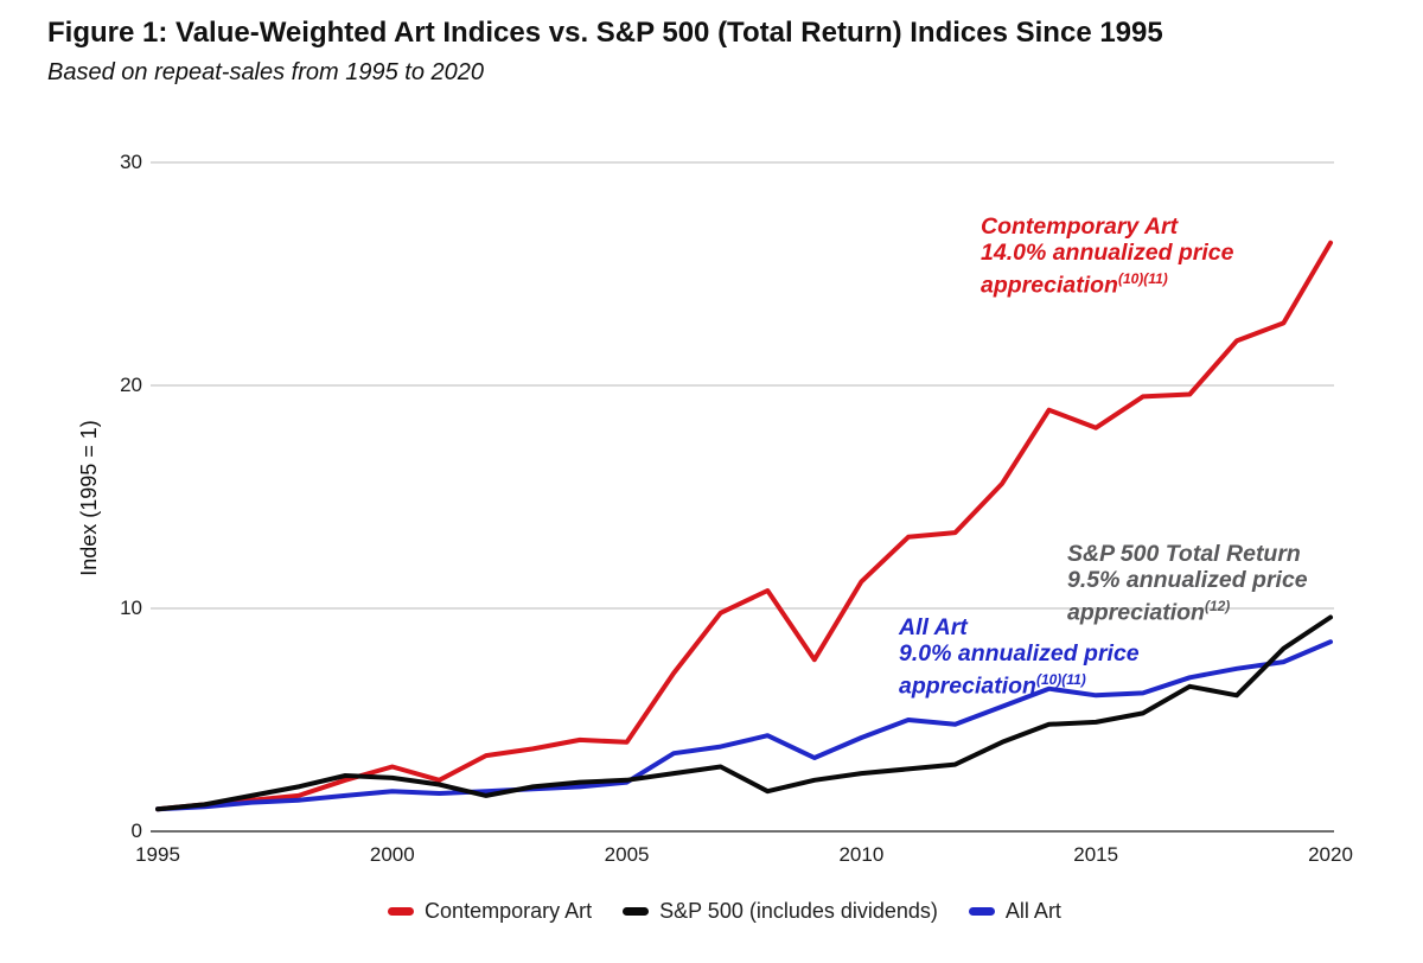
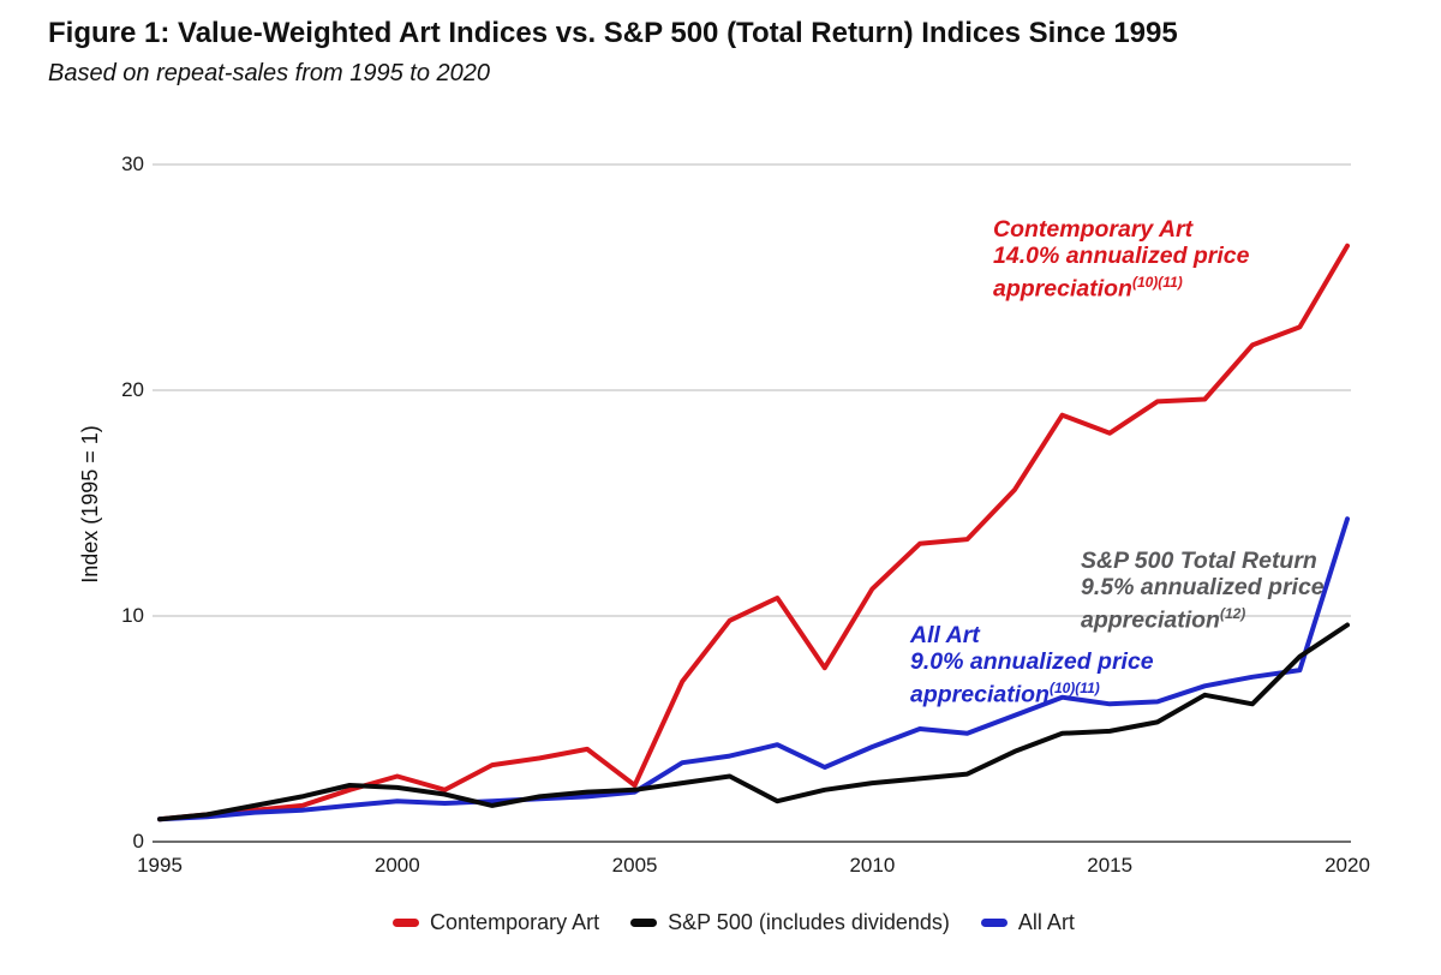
Contemporary Art/2005: 4.0 -> 2.5
All Art/2020: 8.5 -> 14.3
